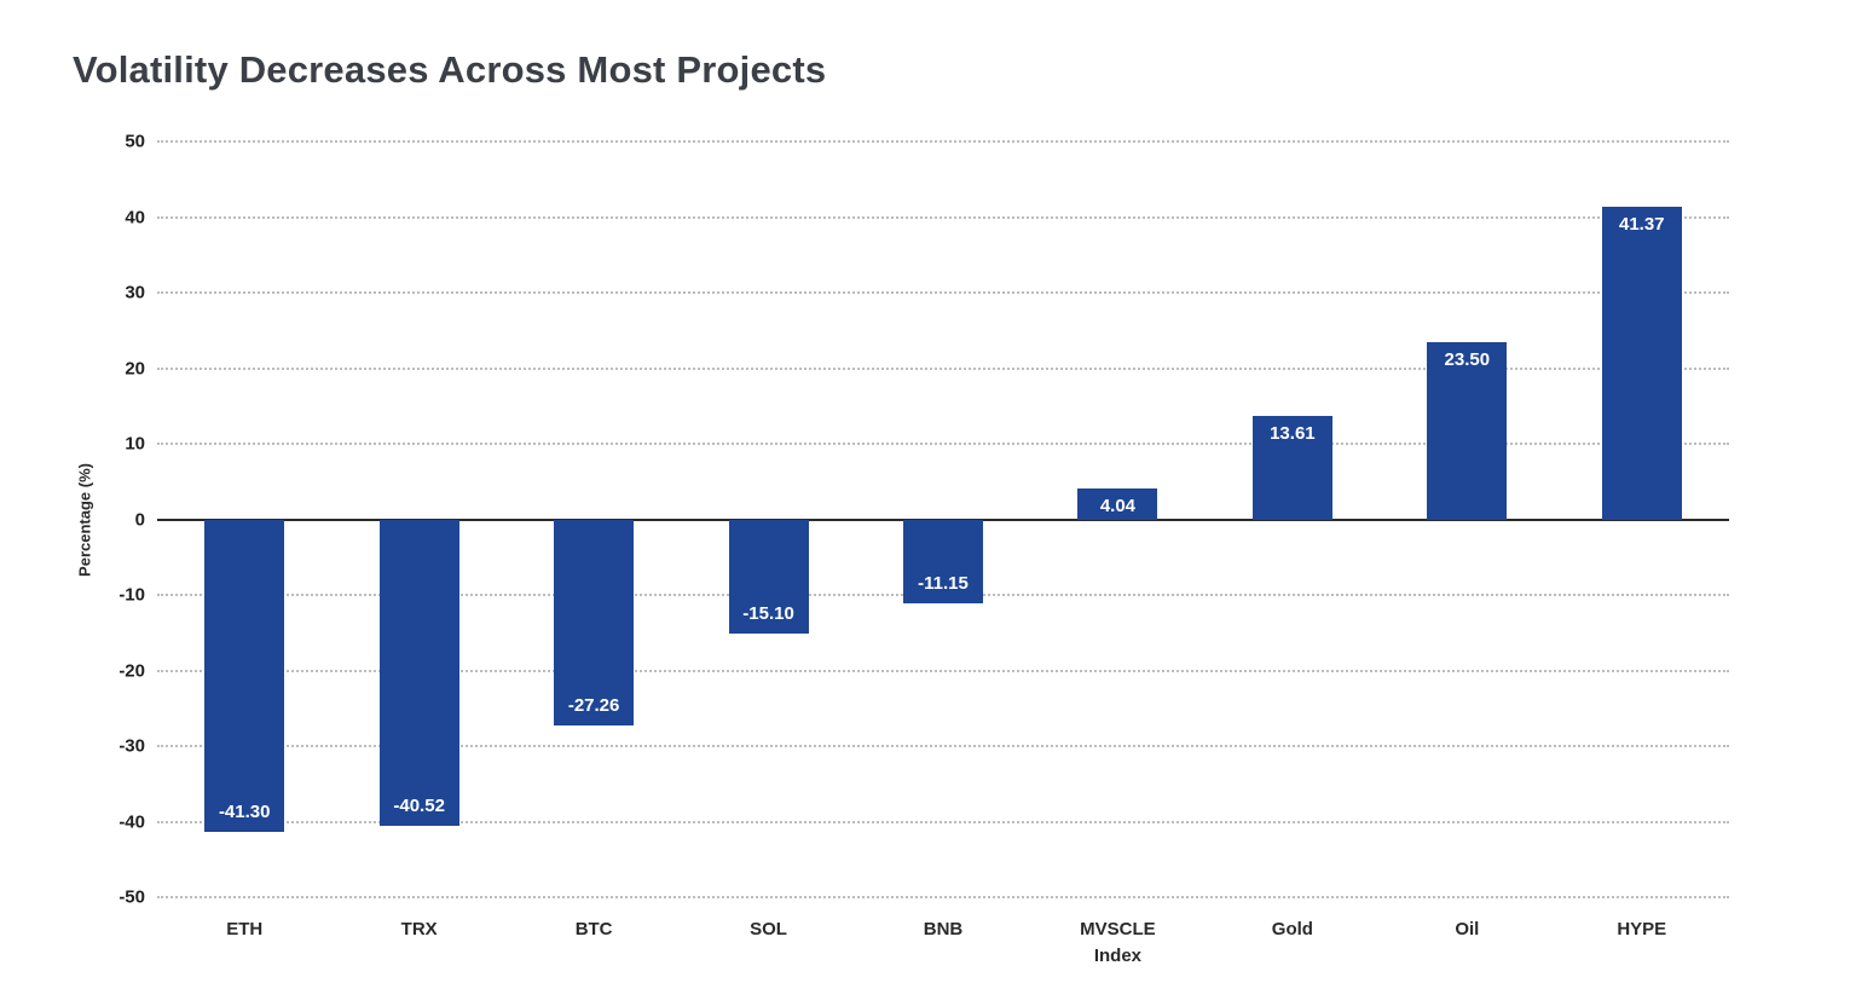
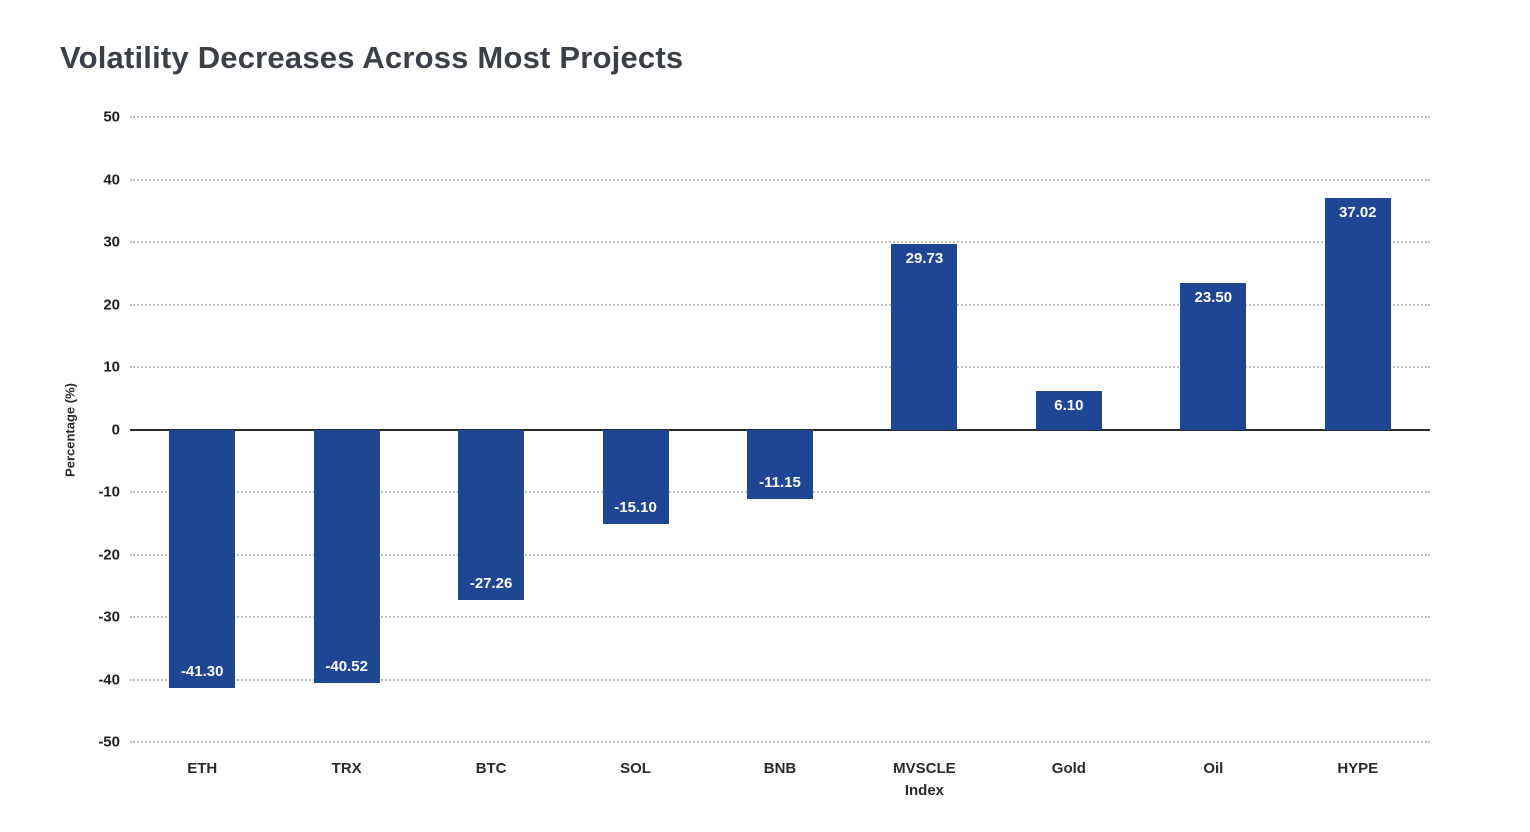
MVSCLE Index: 4.04 -> 29.73
Gold: 13.61 -> 6.10
HYPE: 41.37 -> 37.02
